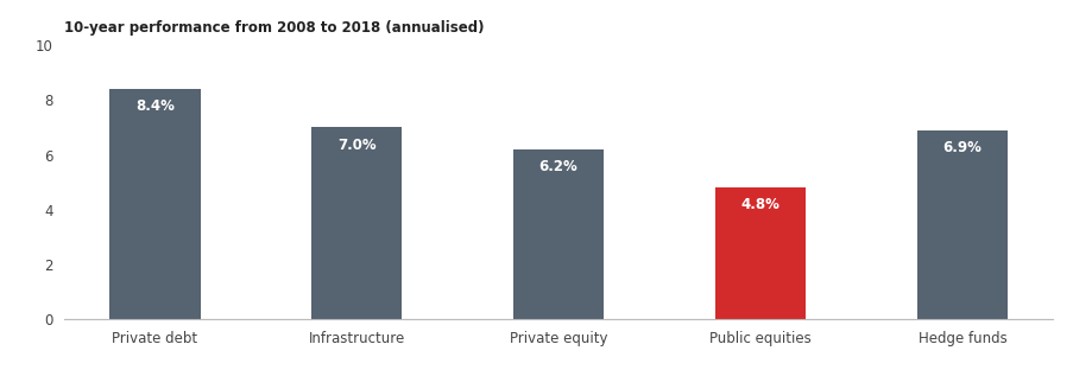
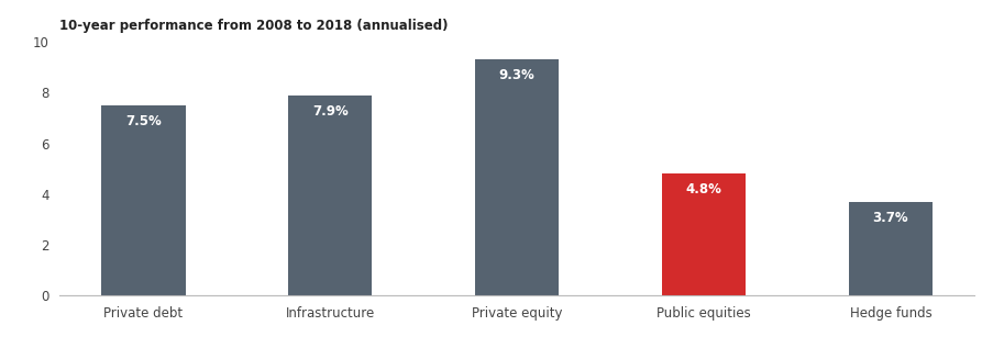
Private debt: 8.4% -> 7.5%
Infrastructure: 7.0% -> 7.9%
Private equity: 6.2% -> 9.3%
Hedge funds: 6.9% -> 3.7%
